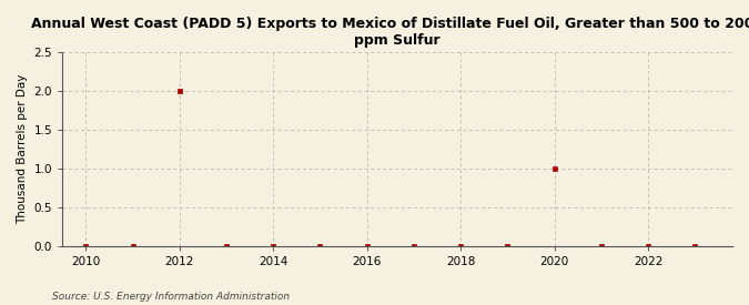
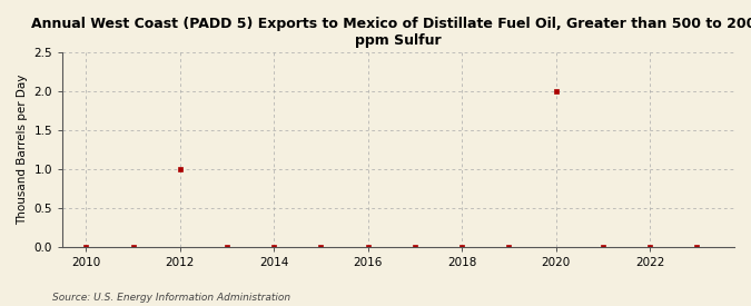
2012: 2 -> 1
2020: 1 -> 2
